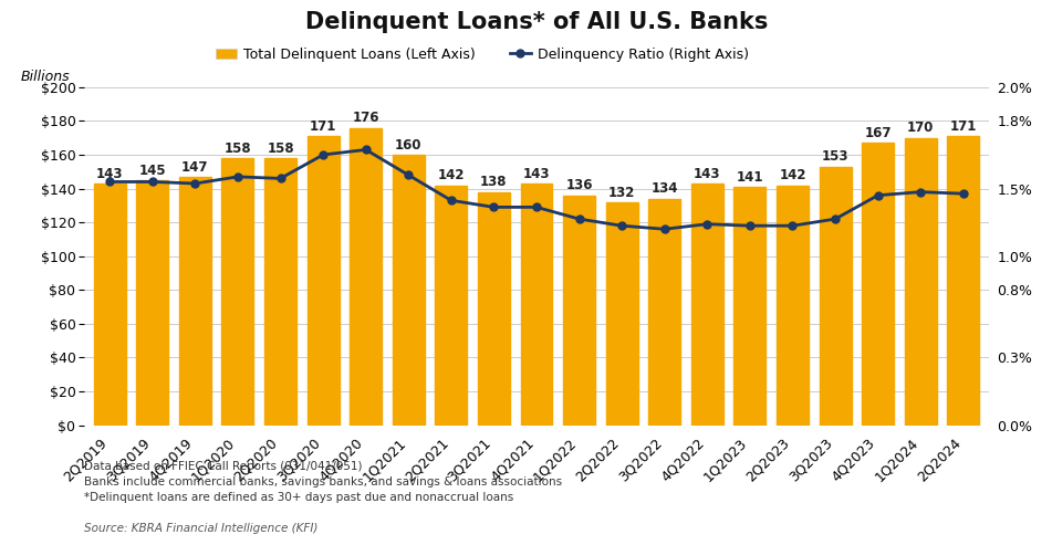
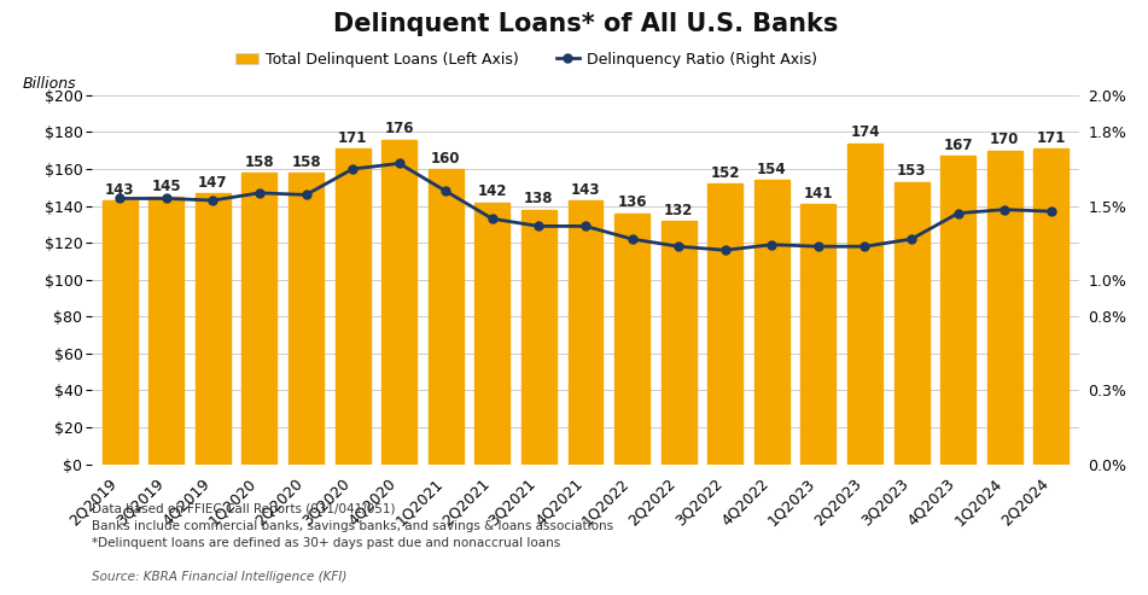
Total Delinquent Loans (Left Axis)/3Q2022: 134 -> 152
Total Delinquent Loans (Left Axis)/4Q2022: 143 -> 154
Total Delinquent Loans (Left Axis)/2Q2023: 142 -> 174
